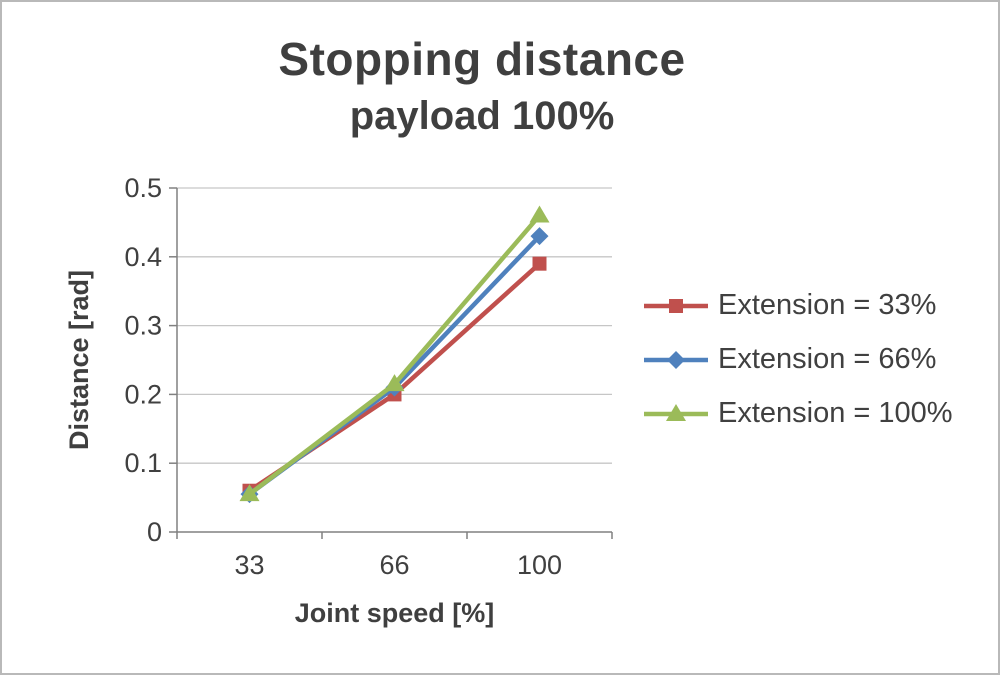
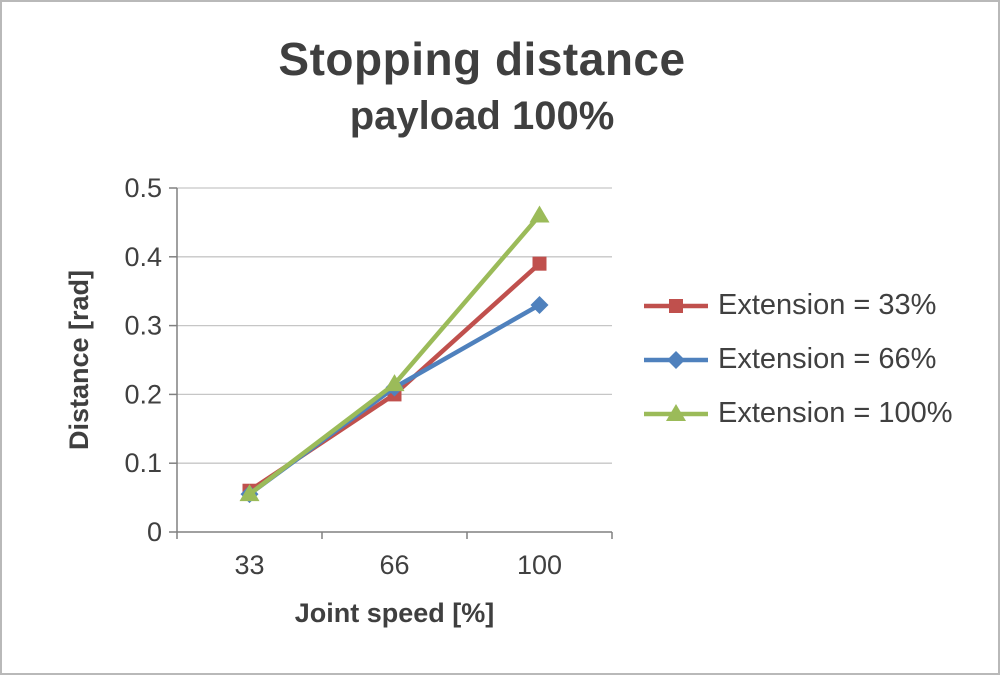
Extension = 66%/100: 0.43 -> 0.33
